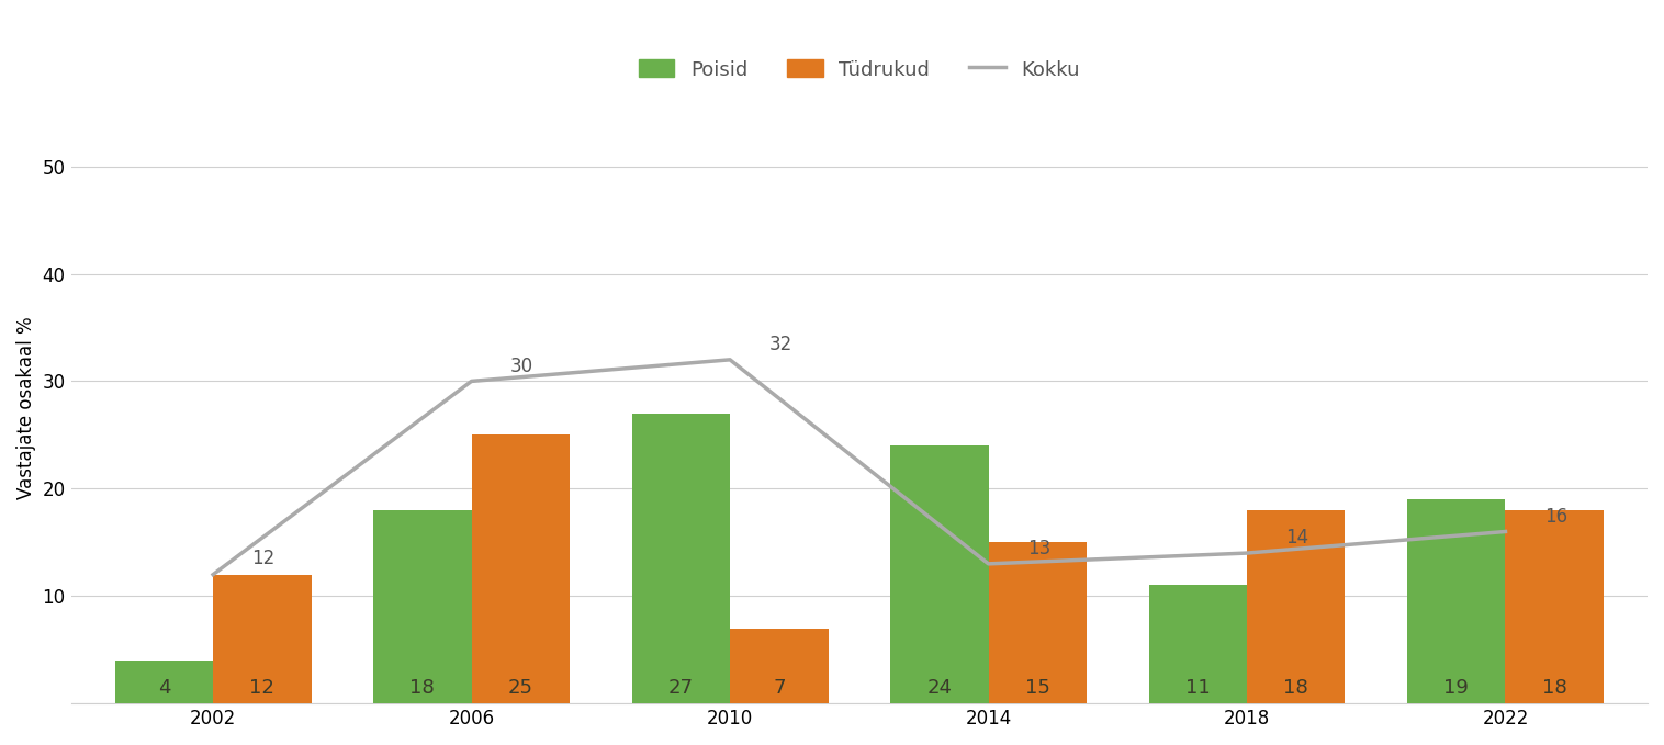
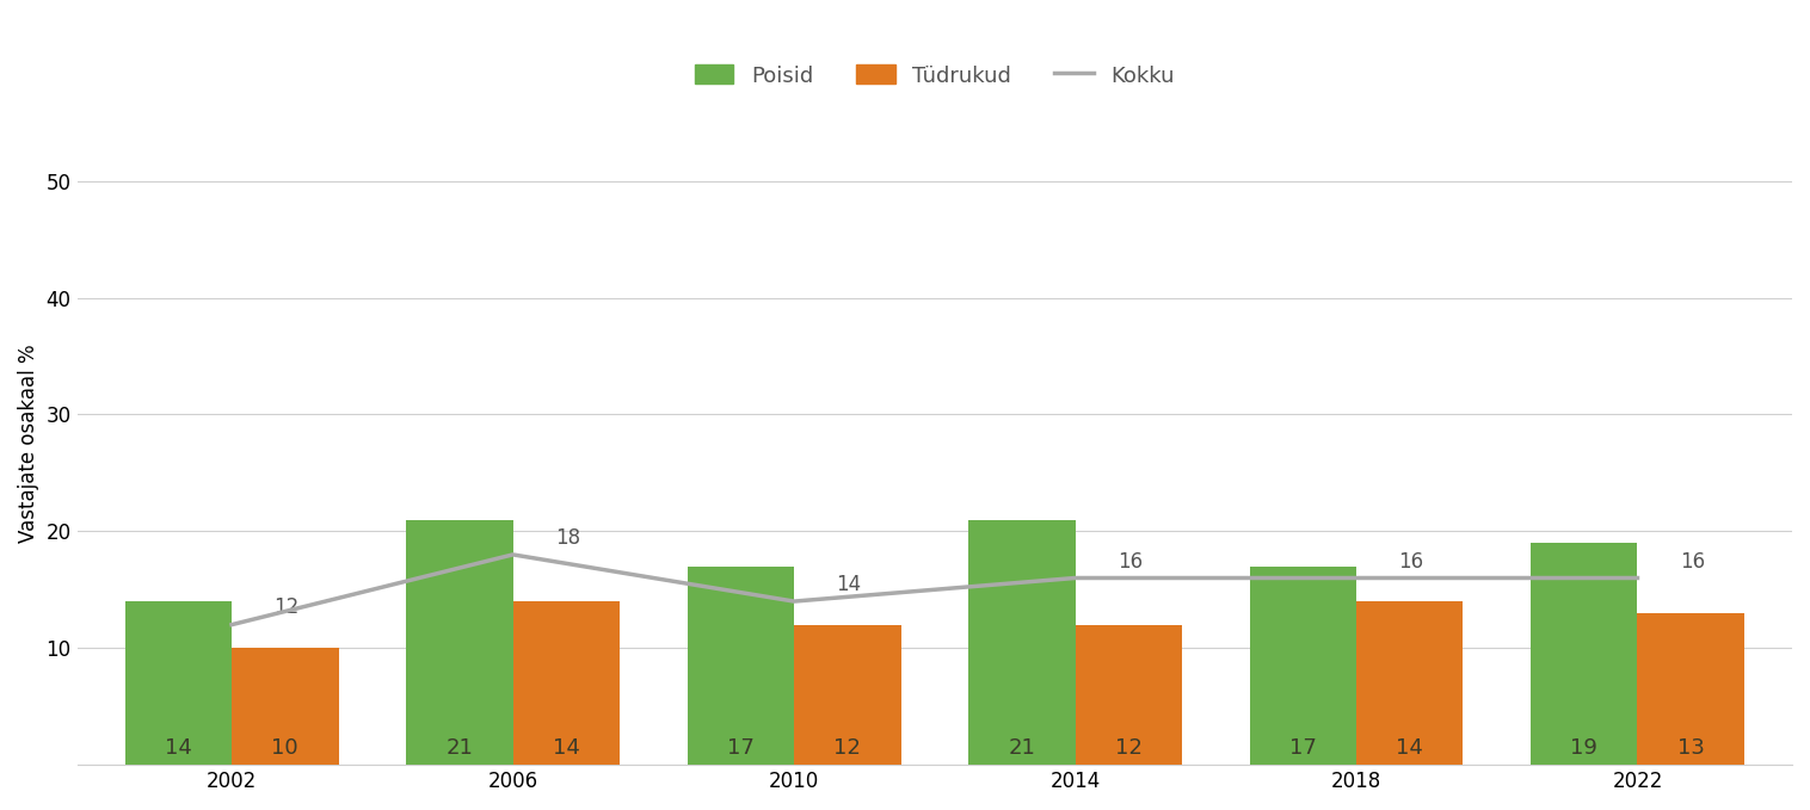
Poisid/2002: 4 -> 14
Tüdrukud/2002: 12 -> 10
Poisid/2006: 18 -> 21
Kokku/2006: 30 -> 18
Tüdrukud/2006: 25 -> 14
Poisid/2010: 27 -> 17
Kokku/2010: 32 -> 14
Tüdrukud/2010: 7 -> 12
Poisid/2014: 24 -> 21
Kokku/2014: 13 -> 16
Tüdrukud/2014: 15 -> 12
Poisid/2018: 11 -> 17
Kokku/2018: 14 -> 16
Tüdrukud/2018: 18 -> 14
Tüdrukud/2022: 18 -> 13
